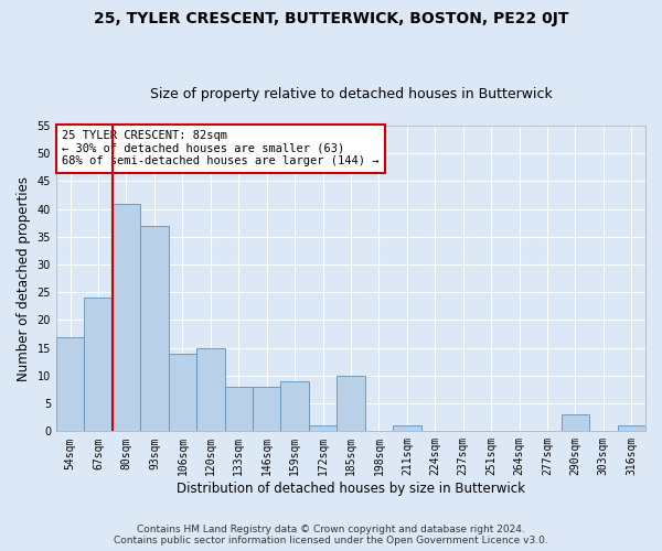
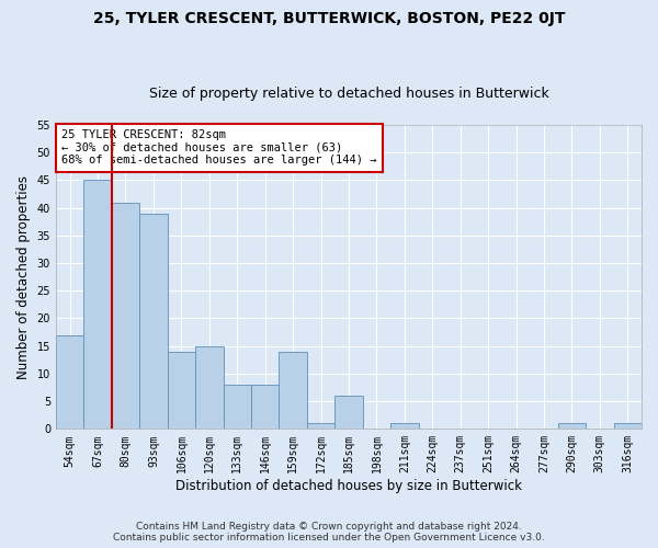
67sqm: 24 -> 45
93sqm: 37 -> 39
159sqm: 9 -> 14
185sqm: 10 -> 6
290sqm: 3 -> 1
